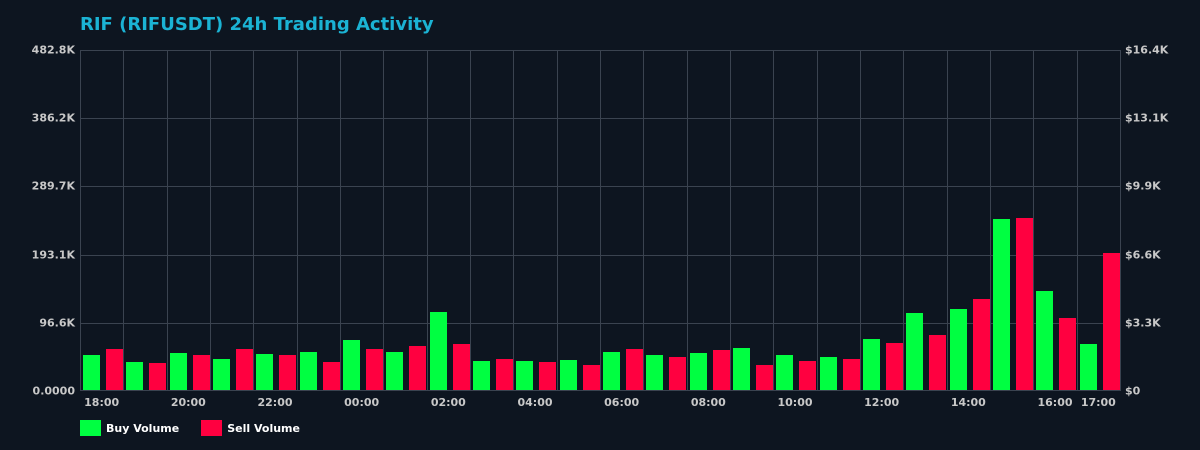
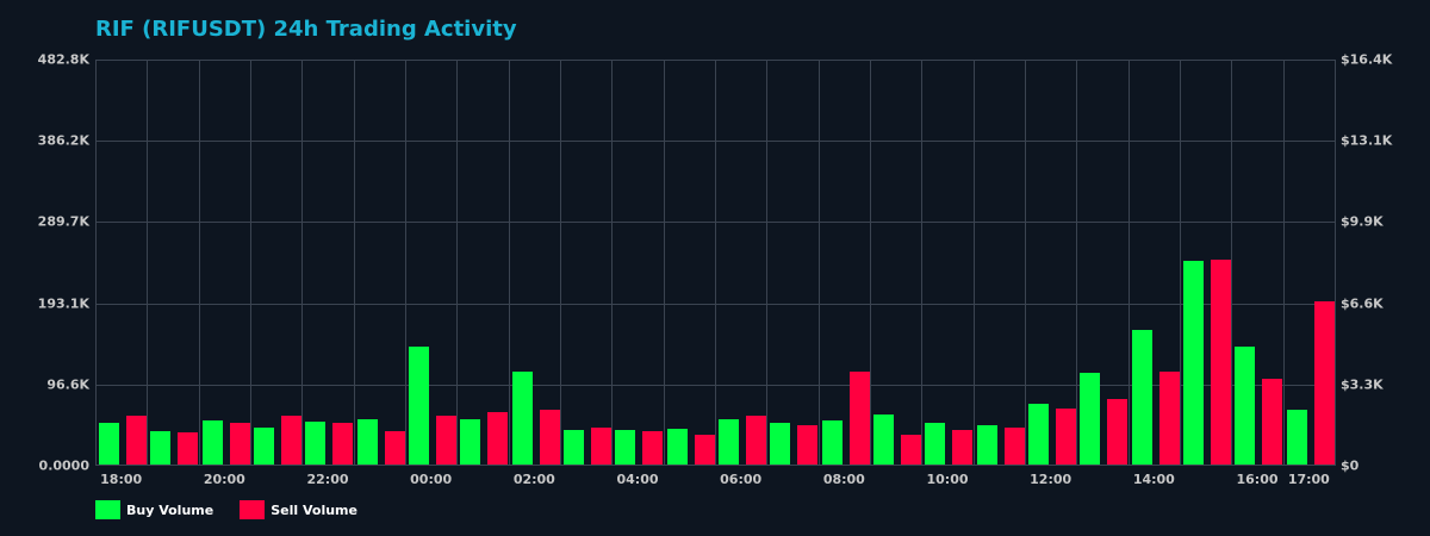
Buy Volume/00:00: 70K -> 140K
Sell Volume/08:00: 60K -> 110K
Buy Volume/14:00: 110K -> 160K
Sell Volume/14:00: 130K -> 110K
